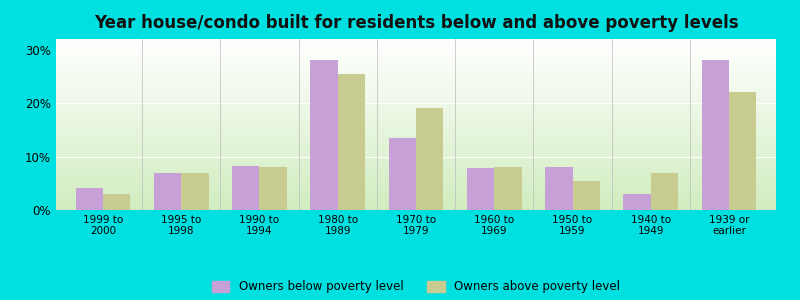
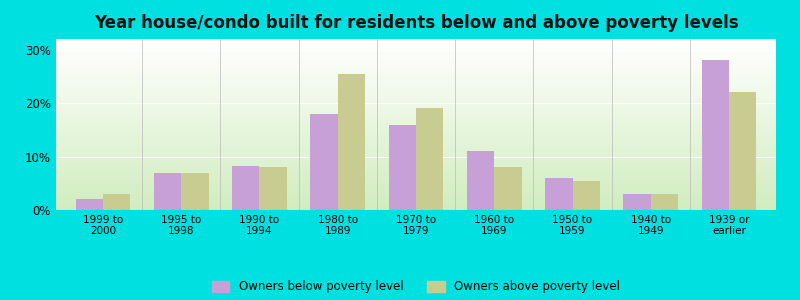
Owners below poverty level/1999 to 2000: 4.2% -> 2.0%
Owners below poverty level/1980 to 1989: 28.0% -> 18.0%
Owners below poverty level/1970 to 1979: 13.4% -> 16.0%
Owners below poverty level/1960 to 1969: 7.8% -> 11.0%
Owners below poverty level/1950 to 1959: 8.0% -> 6.0%
Owners above poverty level/1940 to 1949: 7.0% -> 3.0%
